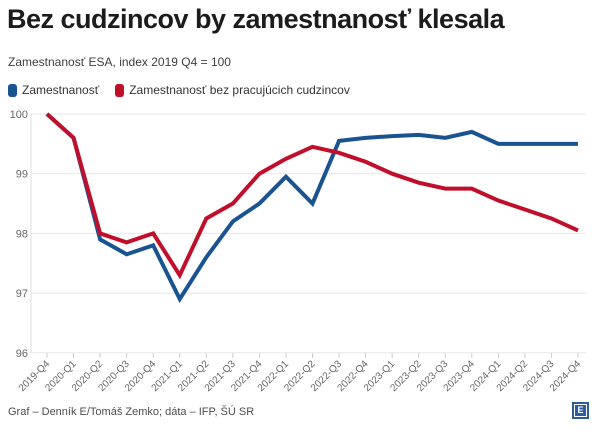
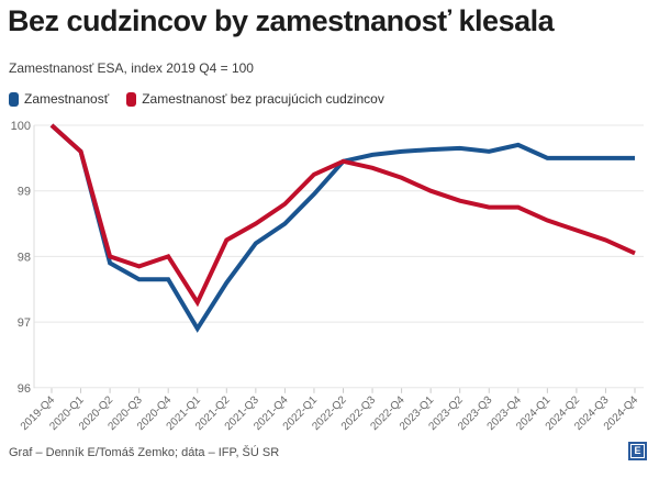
Zamestnanosť/2020-Q4: 97.8 -> 97.7
Zamestnanosť bez pracujúcich cudzincov/2021-Q4: 99.0 -> 98.8
Zamestnanosť/2022-Q2: 98.5 -> 99.5
